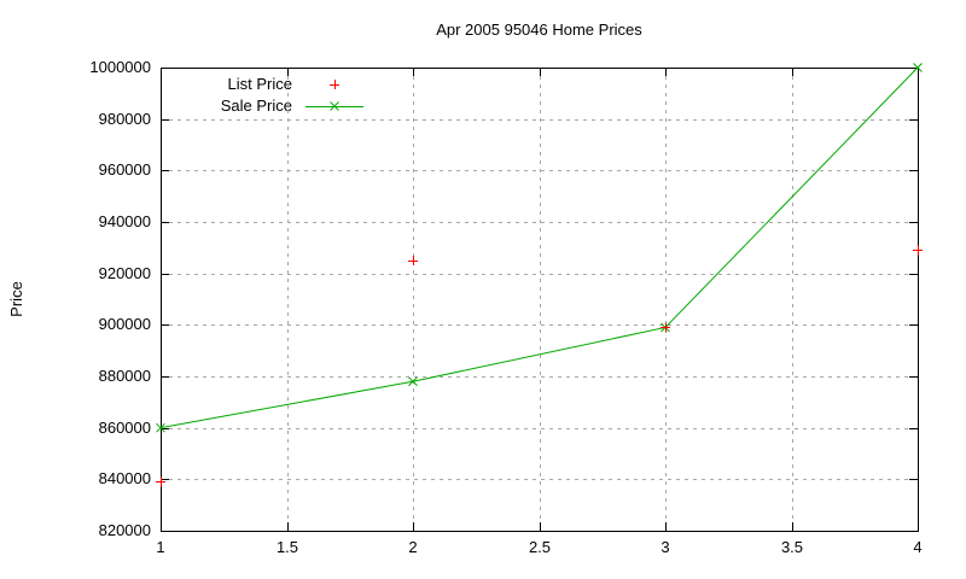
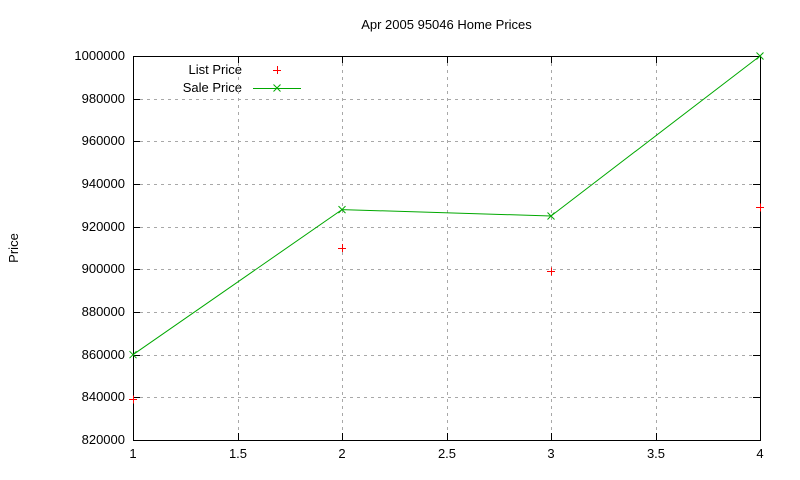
List Price/2: 925000 -> 910000
Sale Price/2: 878000 -> 928000
Sale Price/3: 899000 -> 925000
